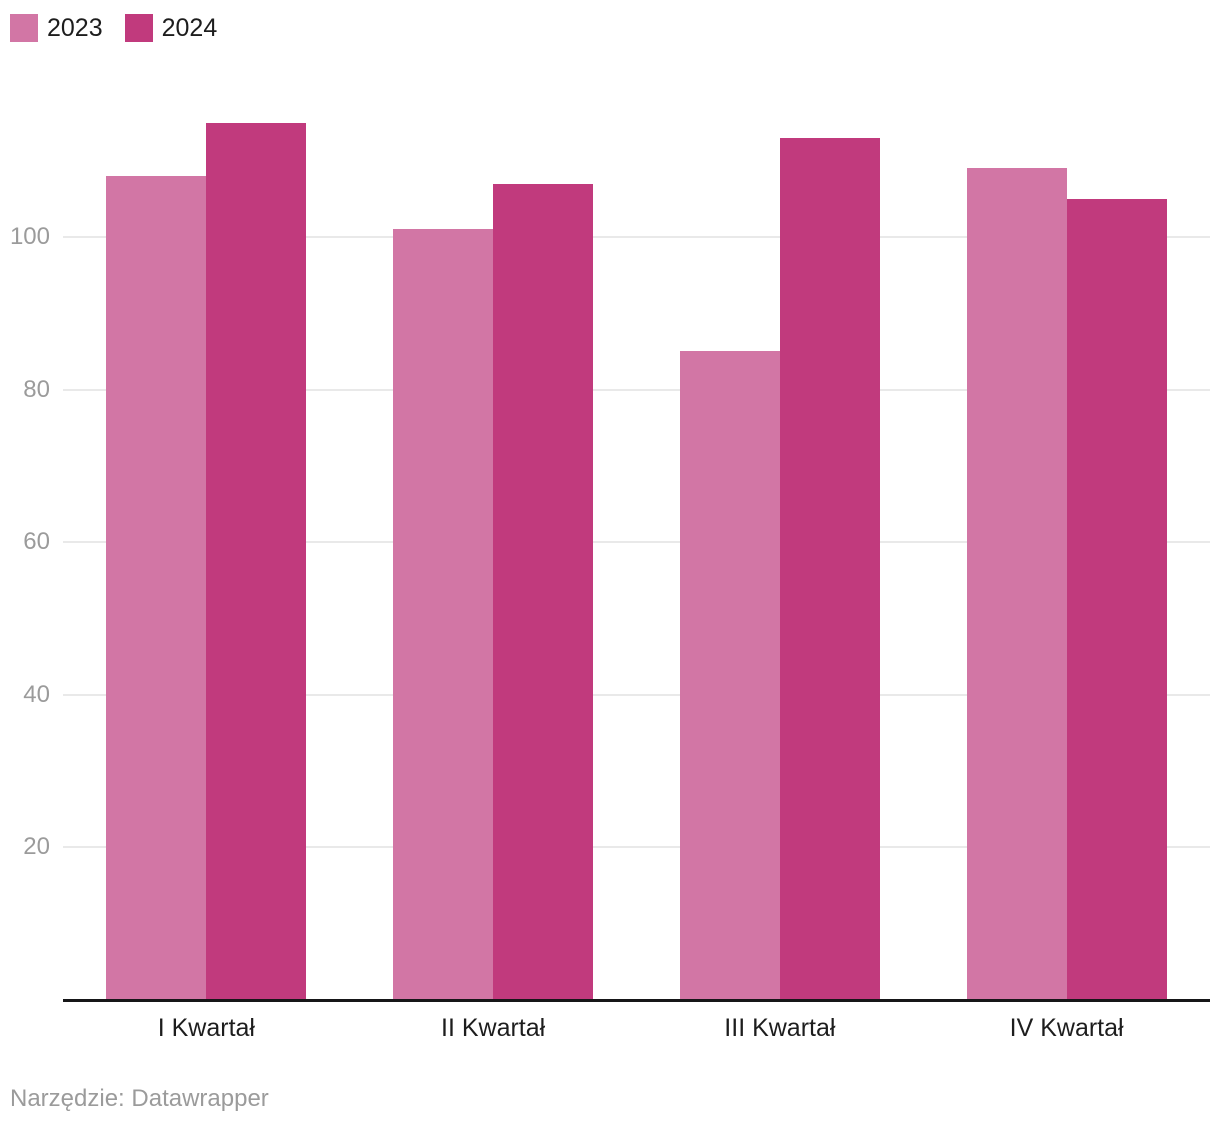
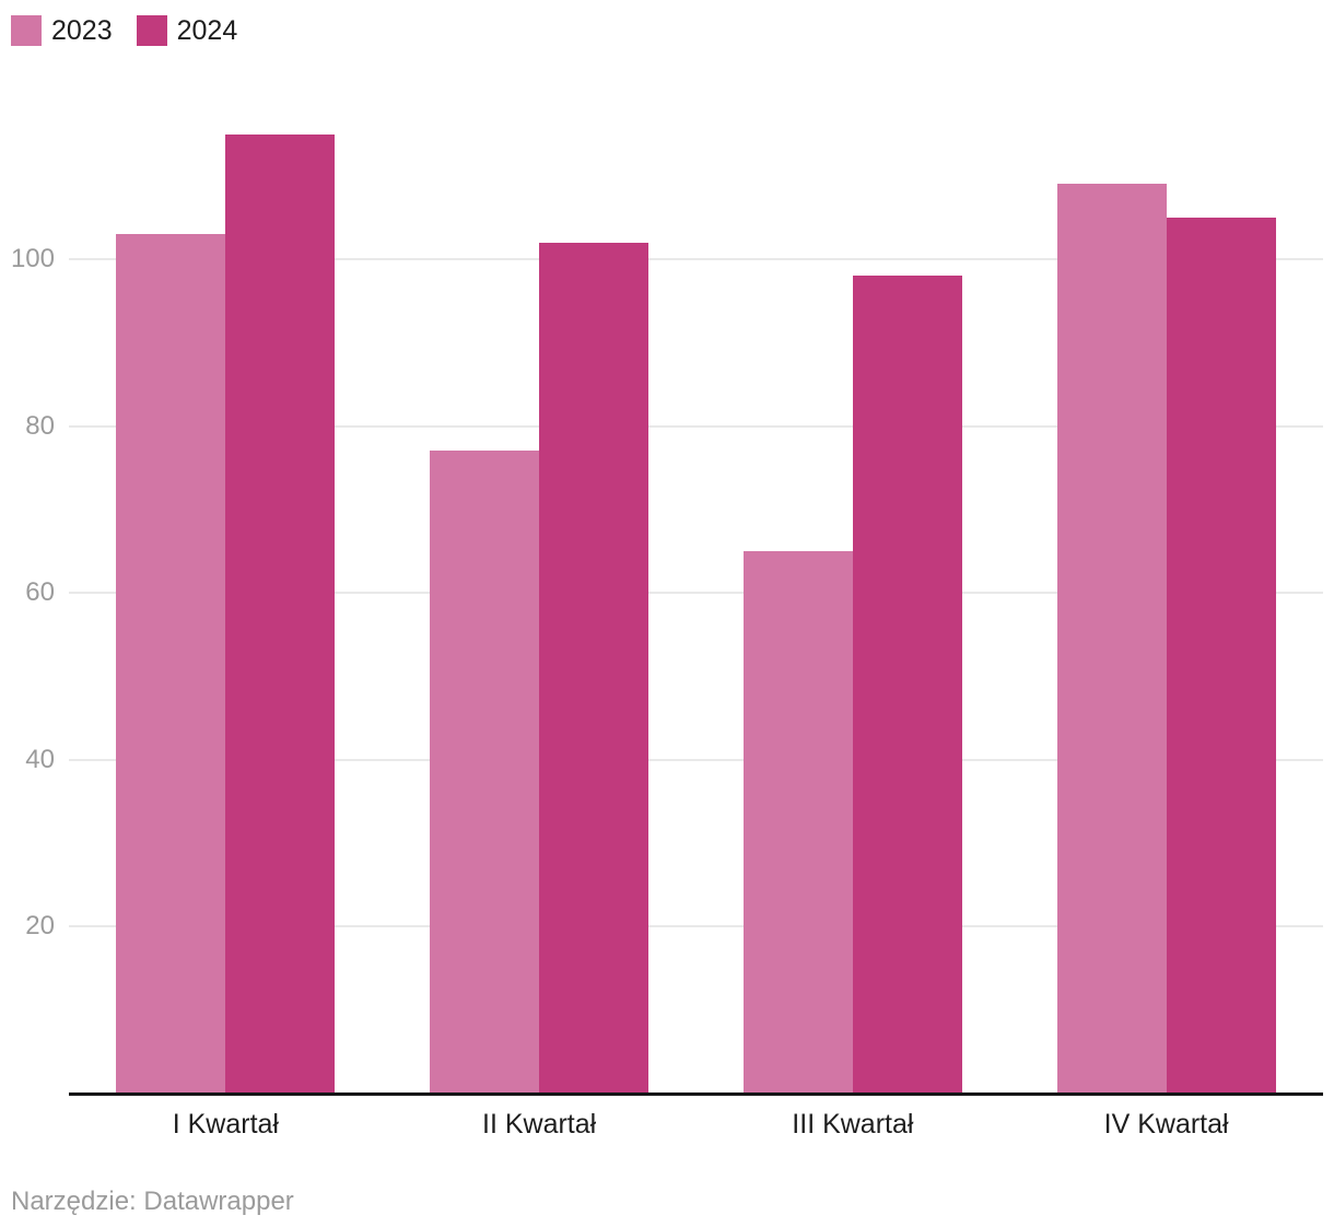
2023/I Kwartał: 108 -> 103
2023/II Kwartał: 101 -> 77
2024/II Kwartał: 107 -> 102
2023/III Kwartał: 85 -> 65
2024/III Kwartał: 113 -> 98
